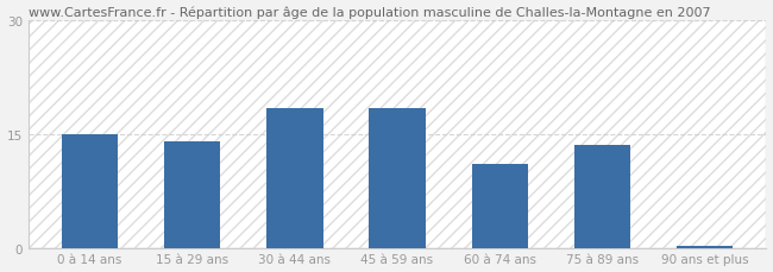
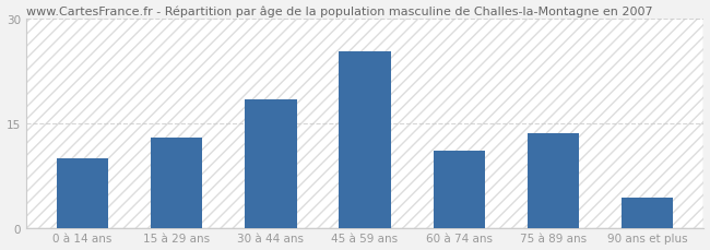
0 à 14 ans: 15.0 -> 10.0
15 à 29 ans: 14.0 -> 13.0
45 à 59 ans: 18.5 -> 25.4
90 ans et plus: 0.3 -> 4.4
